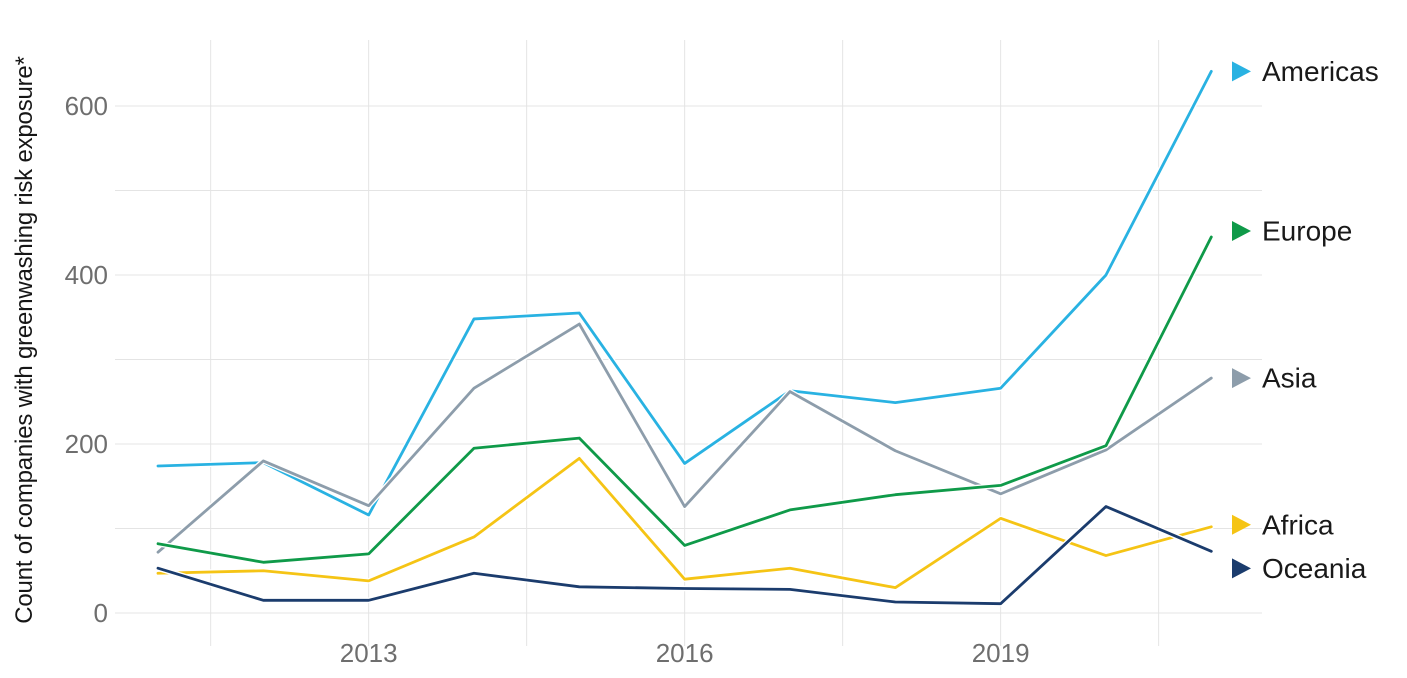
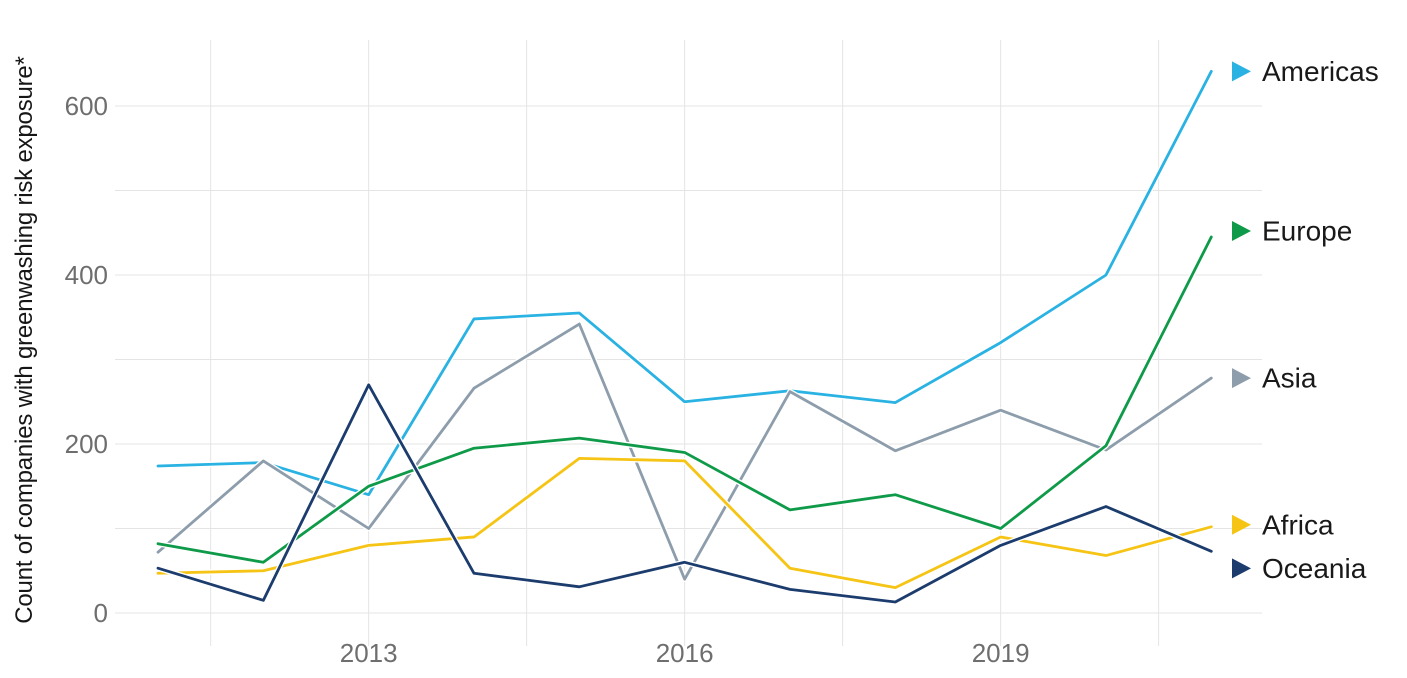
Americas/2013: 120 -> 140
Asia/2013: 130 -> 100
Europe/2013: 70 -> 150
Africa/2013: 40 -> 80
Oceania/2013: 20 -> 270
Americas/2016: 180 -> 250
Asia/2016: 130 -> 40
Europe/2016: 80 -> 190
Africa/2016: 40 -> 180
Oceania/2016: 30 -> 60
Americas/2019: 270 -> 320
Asia/2019: 140 -> 240
Europe/2019: 150 -> 100
Africa/2019: 110 -> 90
Oceania/2019: 10 -> 80
